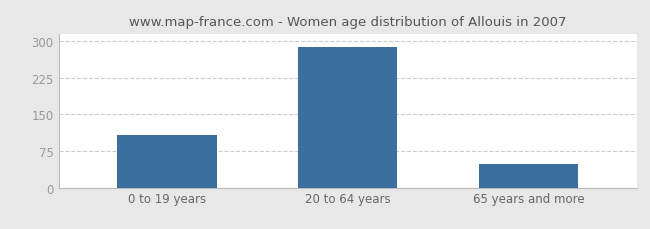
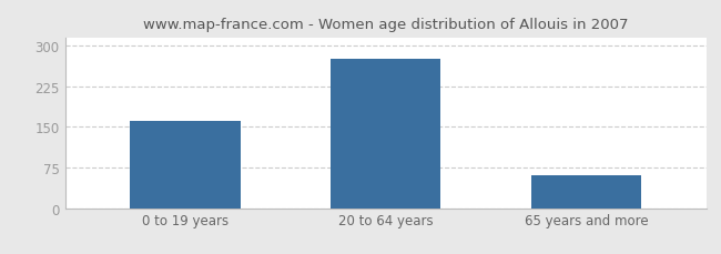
0 to 19 years: 107 -> 160
20 to 64 years: 287 -> 275
65 years and more: 48 -> 60
